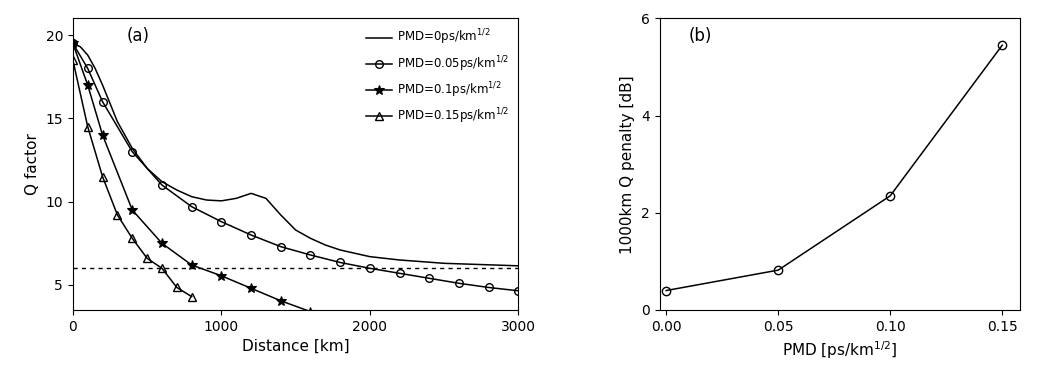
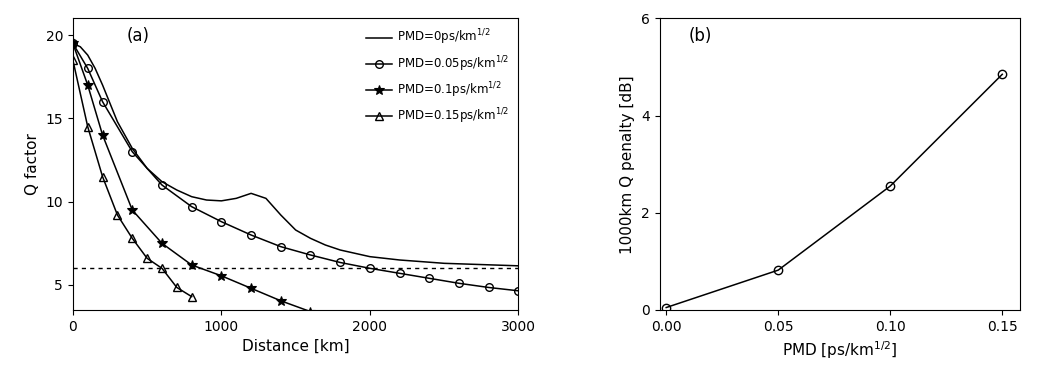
0.00: 0.40 -> 0.05
0.10: 2.35 -> 2.55
0.15: 5.45 -> 4.85
